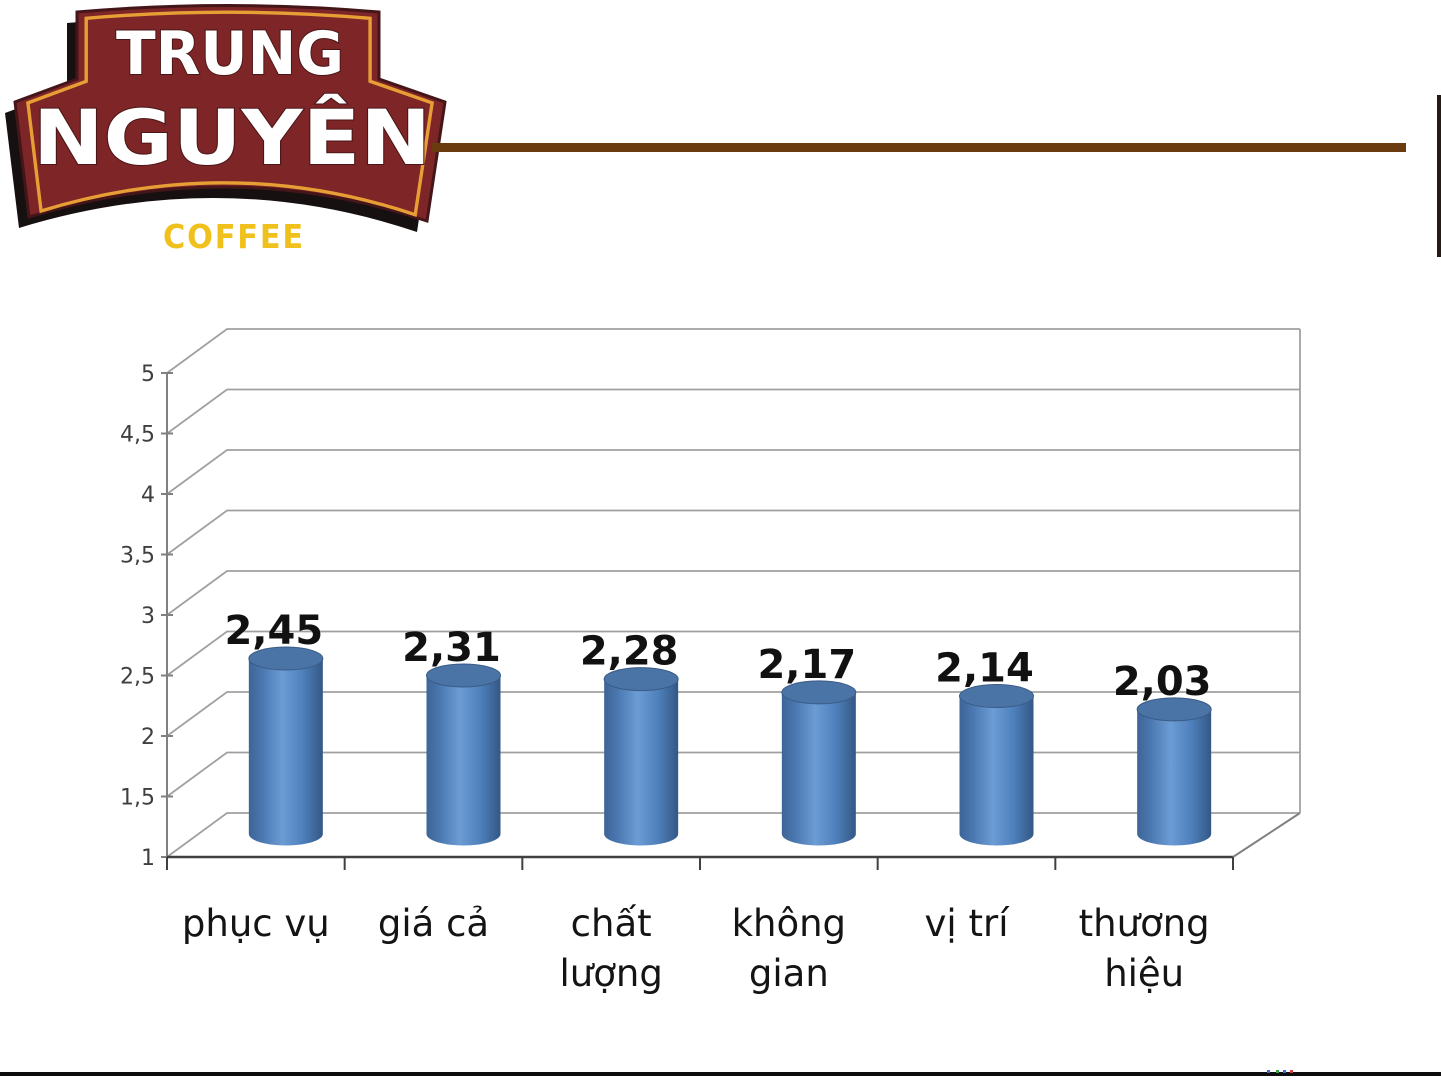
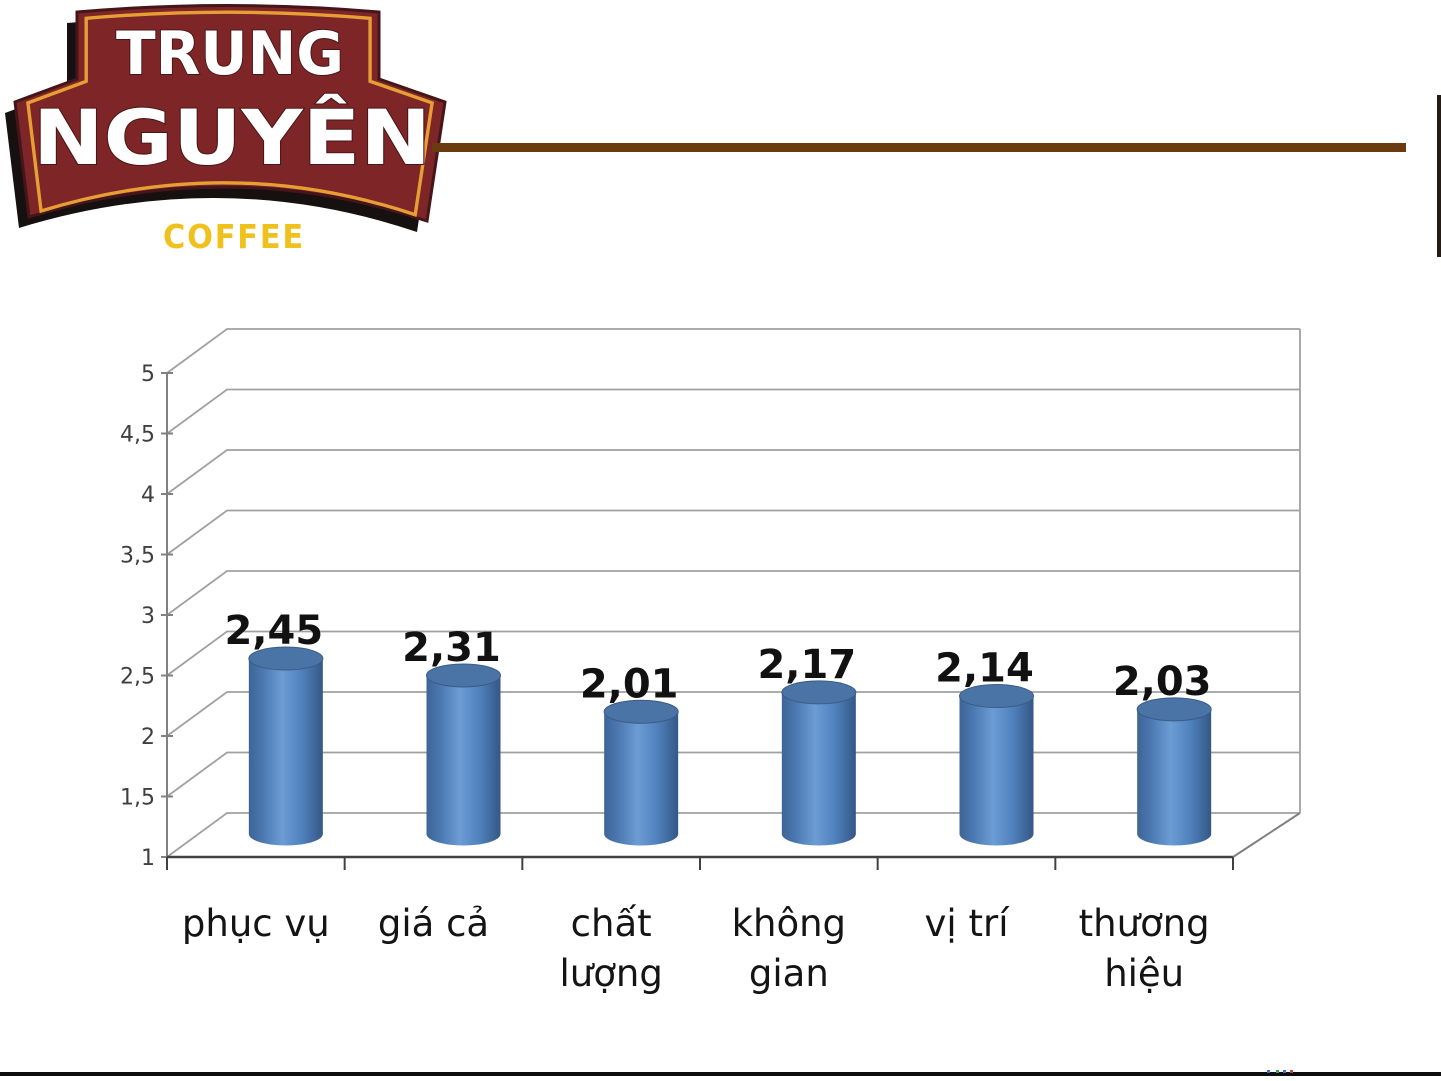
chất lượng: 2,28 -> 2,01
